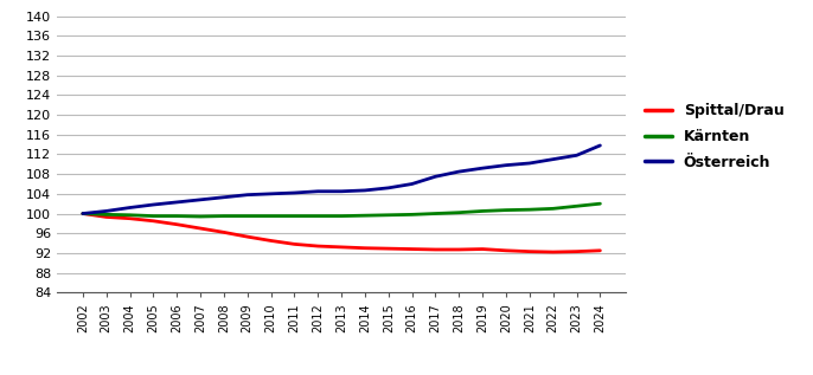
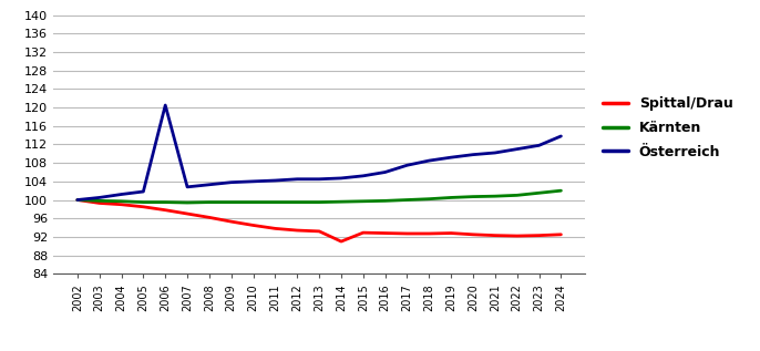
Österreich/2006: 102.3 -> 120.5
Spittal/Drau/2014: 93.0 -> 91.0
